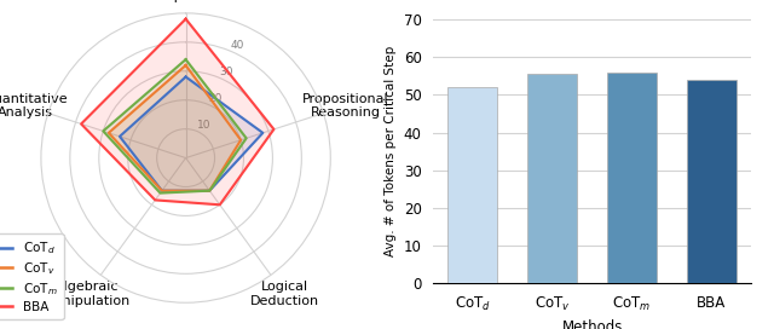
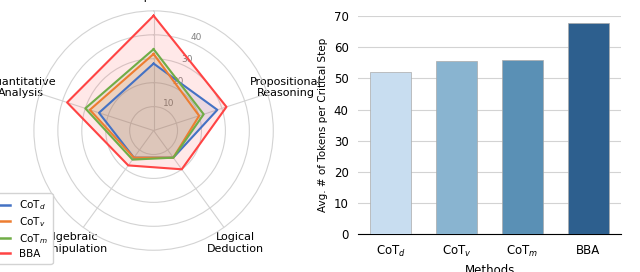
BBA: 54.0 -> 68.0
